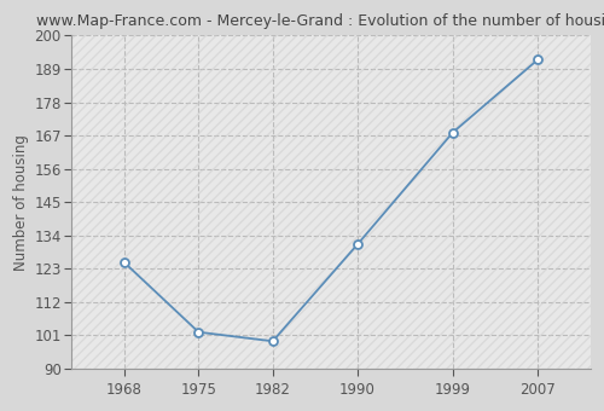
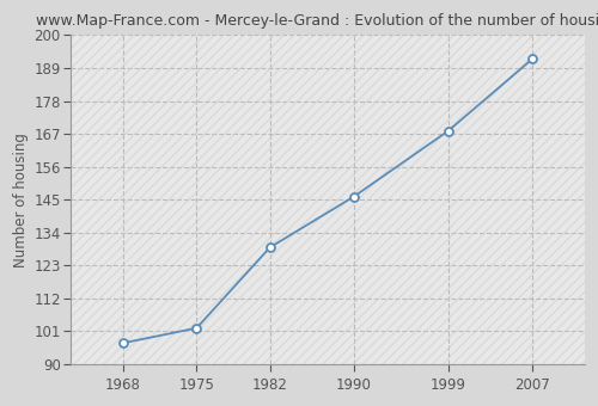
1968: 125 -> 97
1982: 99 -> 129
1990: 131 -> 146
